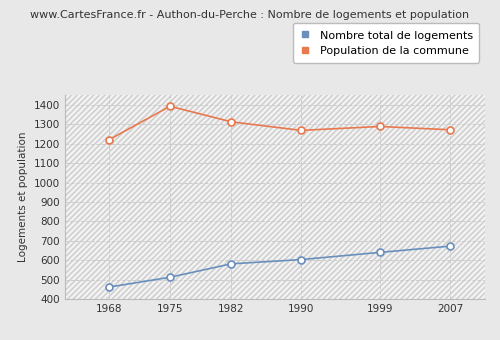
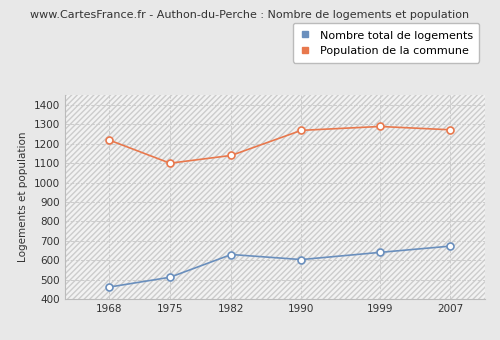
Population de la commune/1975: 1390 -> 1100
Nombre total de logements/1982: 580 -> 630
Population de la commune/1982: 1310 -> 1140
